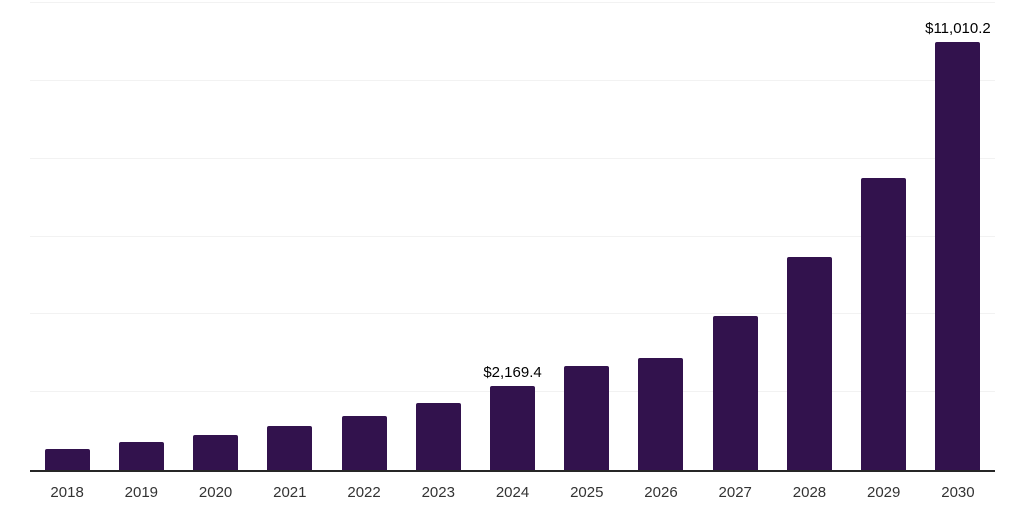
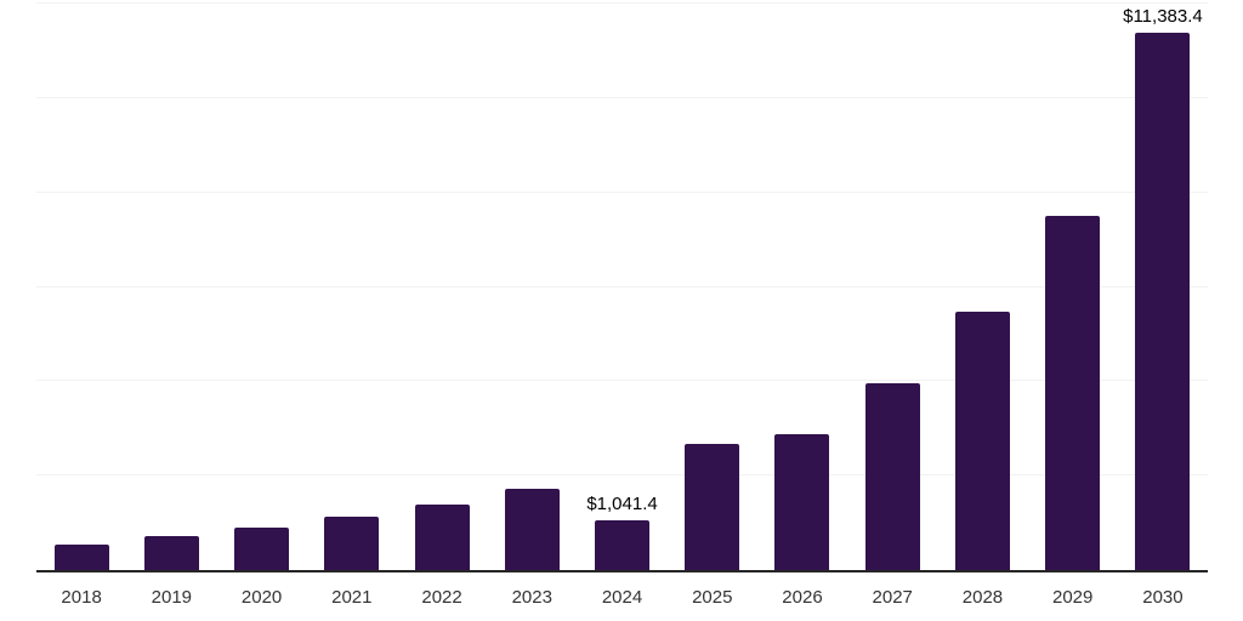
2024: $2,169.4 -> $1,041.4
2030: $11,010.2 -> $11,383.4
